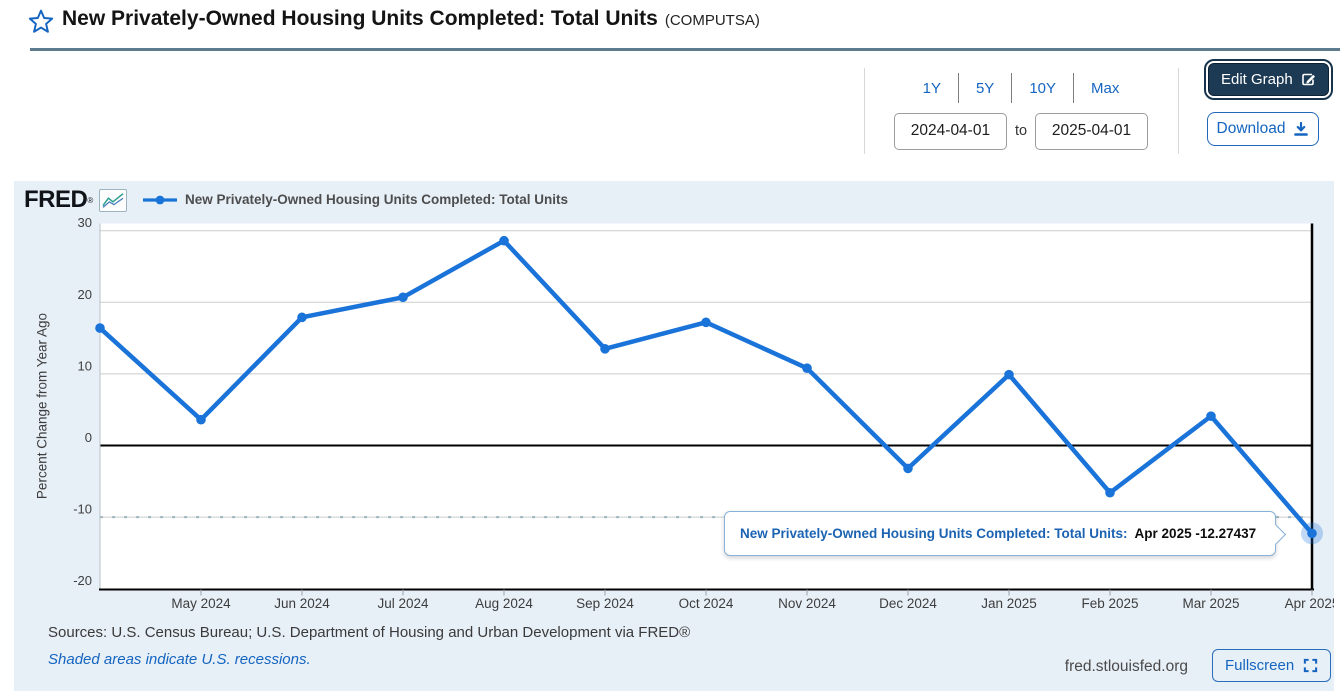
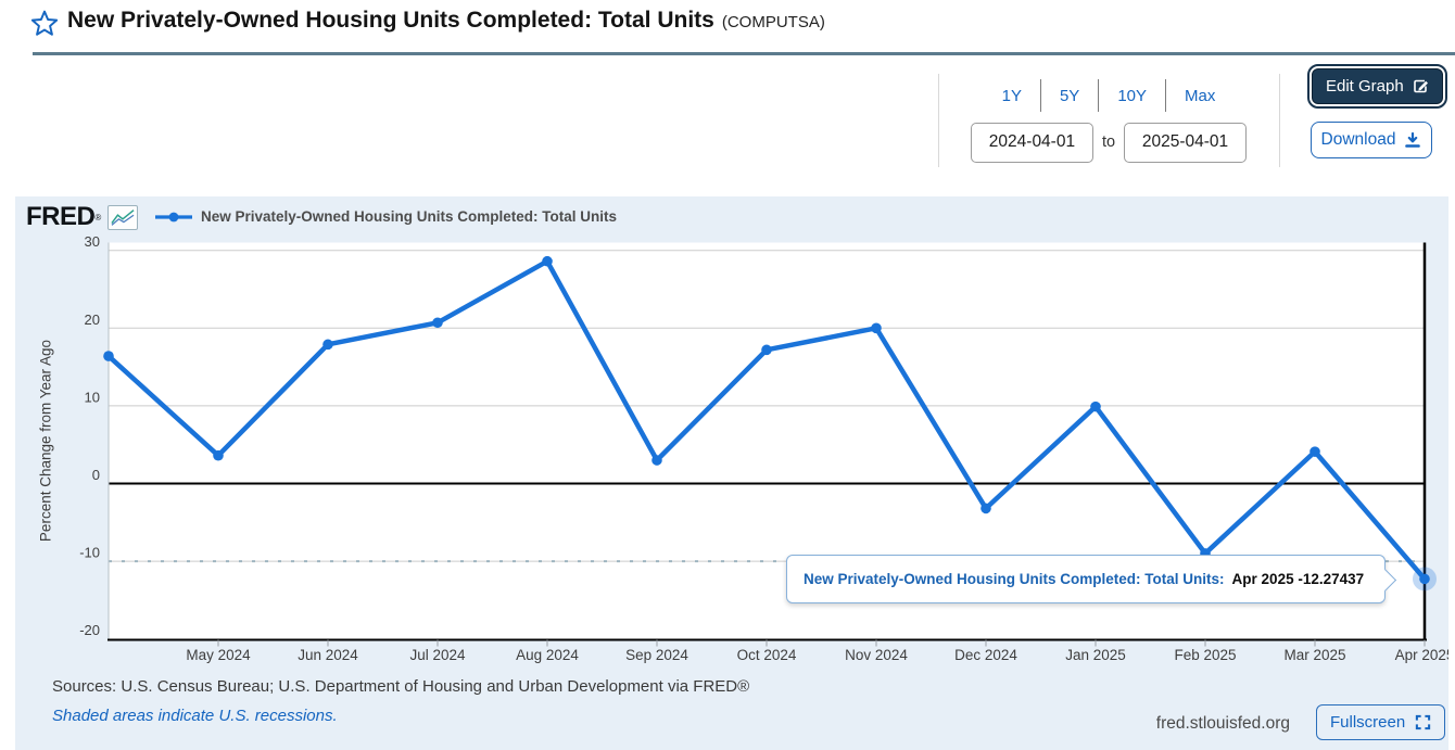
Sep 2024: 14 -> 3
Nov 2024: 11 -> 20
Feb 2025: -7 -> -9
